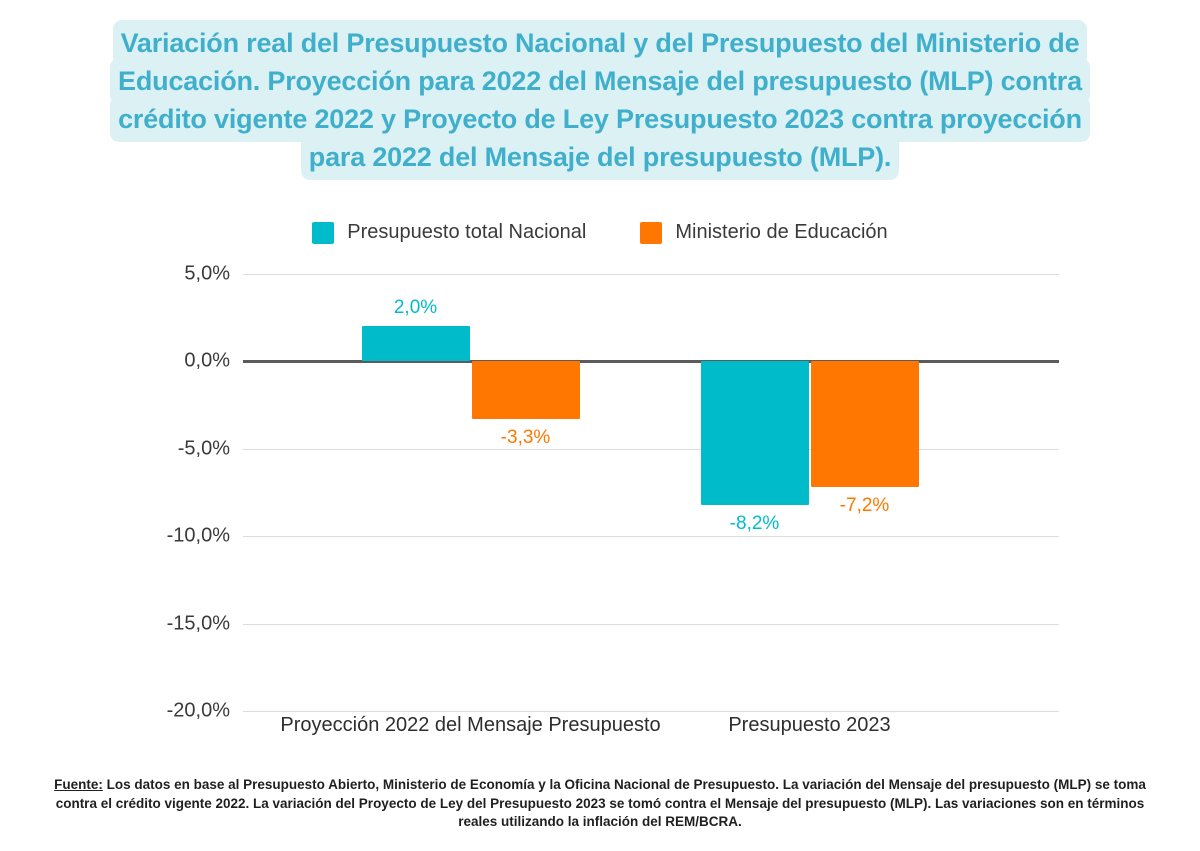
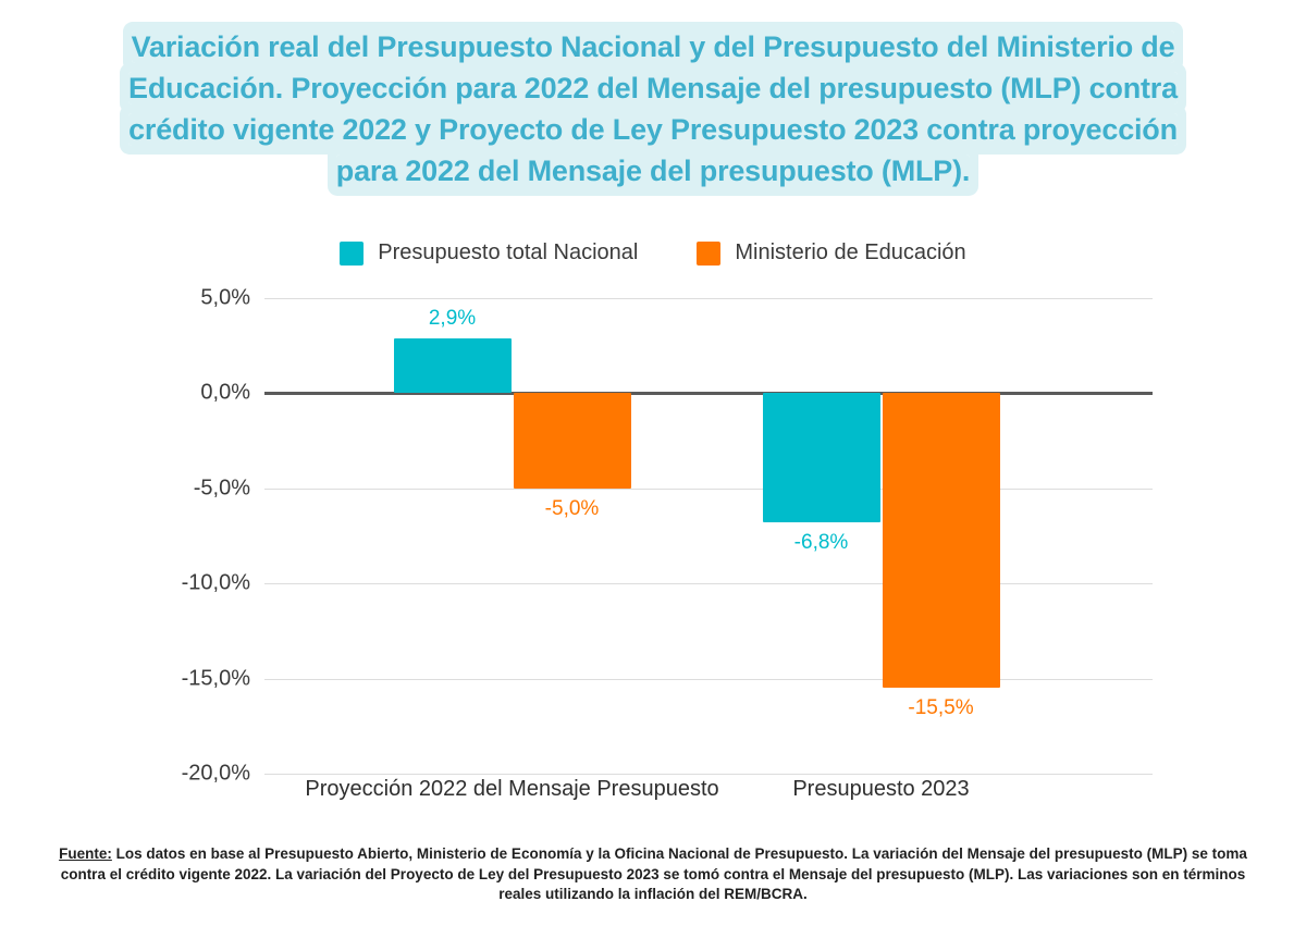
Presupuesto total Nacional/Proyección 2022 del Mensaje Presupuesto: 2,0% -> 2,9%
Ministerio de Educación/Proyección 2022 del Mensaje Presupuesto: -3,3% -> -5,0%
Presupuesto total Nacional/Presupuesto 2023: -8,2% -> -6,8%
Ministerio de Educación/Presupuesto 2023: -7,2% -> -15,5%
